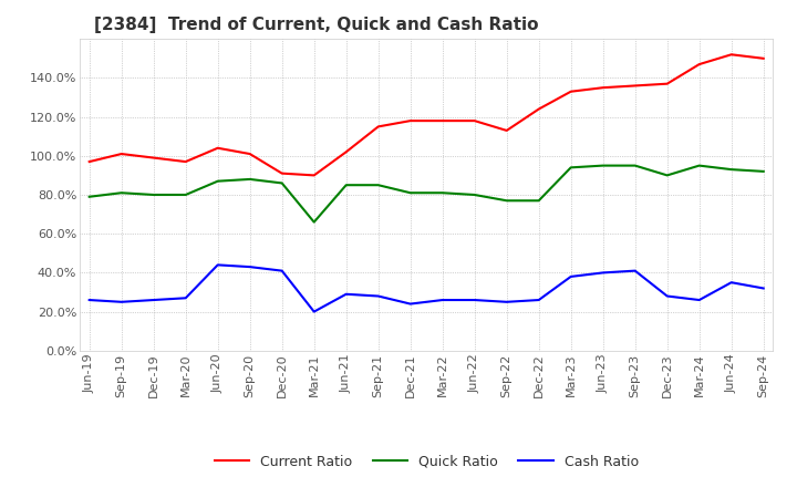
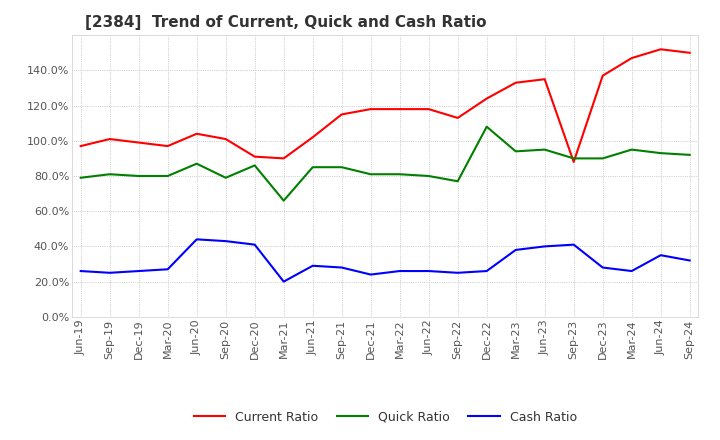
Quick Ratio/Sep-20: 88% -> 79%
Quick Ratio/Dec-22: 77% -> 108%
Current Ratio/Sep-23: 136% -> 88%
Quick Ratio/Sep-23: 95% -> 90%
